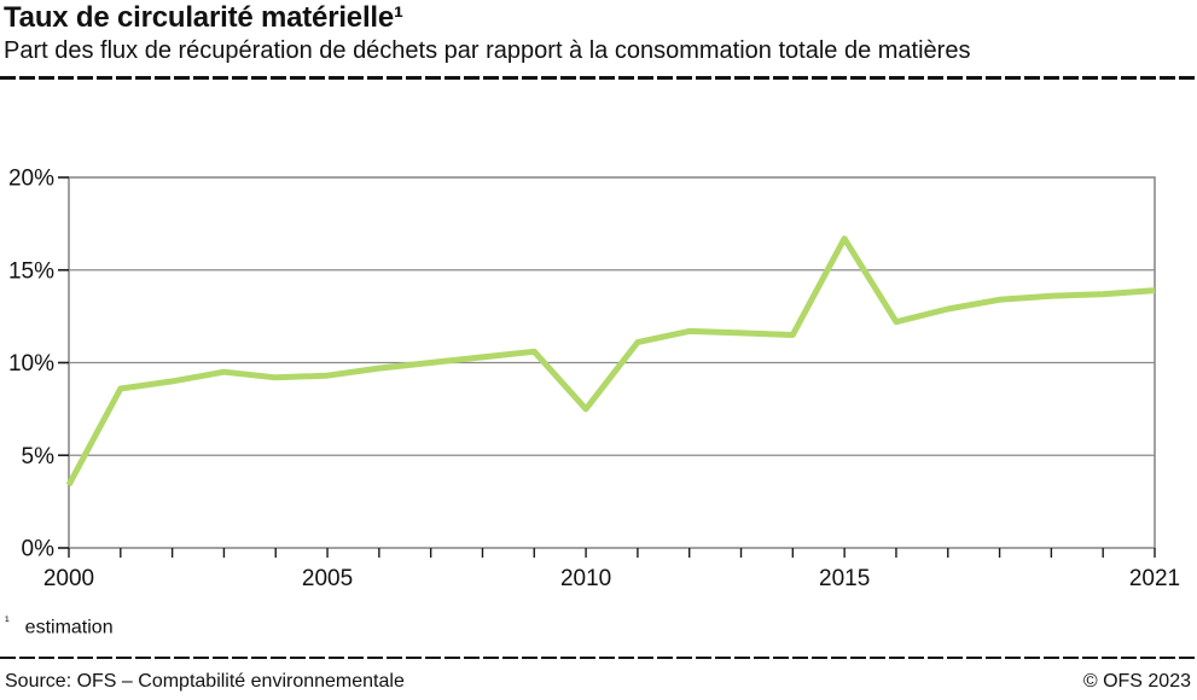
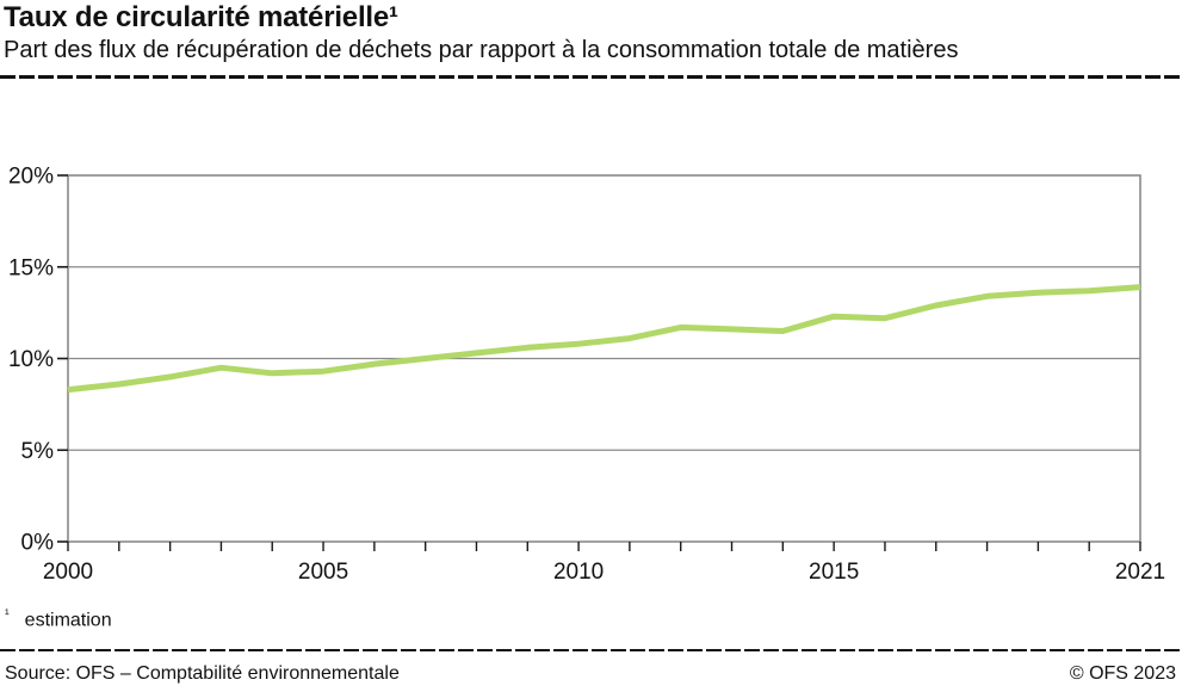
2000: 3.4% -> 8.3%
2010: 7.5% -> 10.8%
2015: 16.7% -> 12.3%
